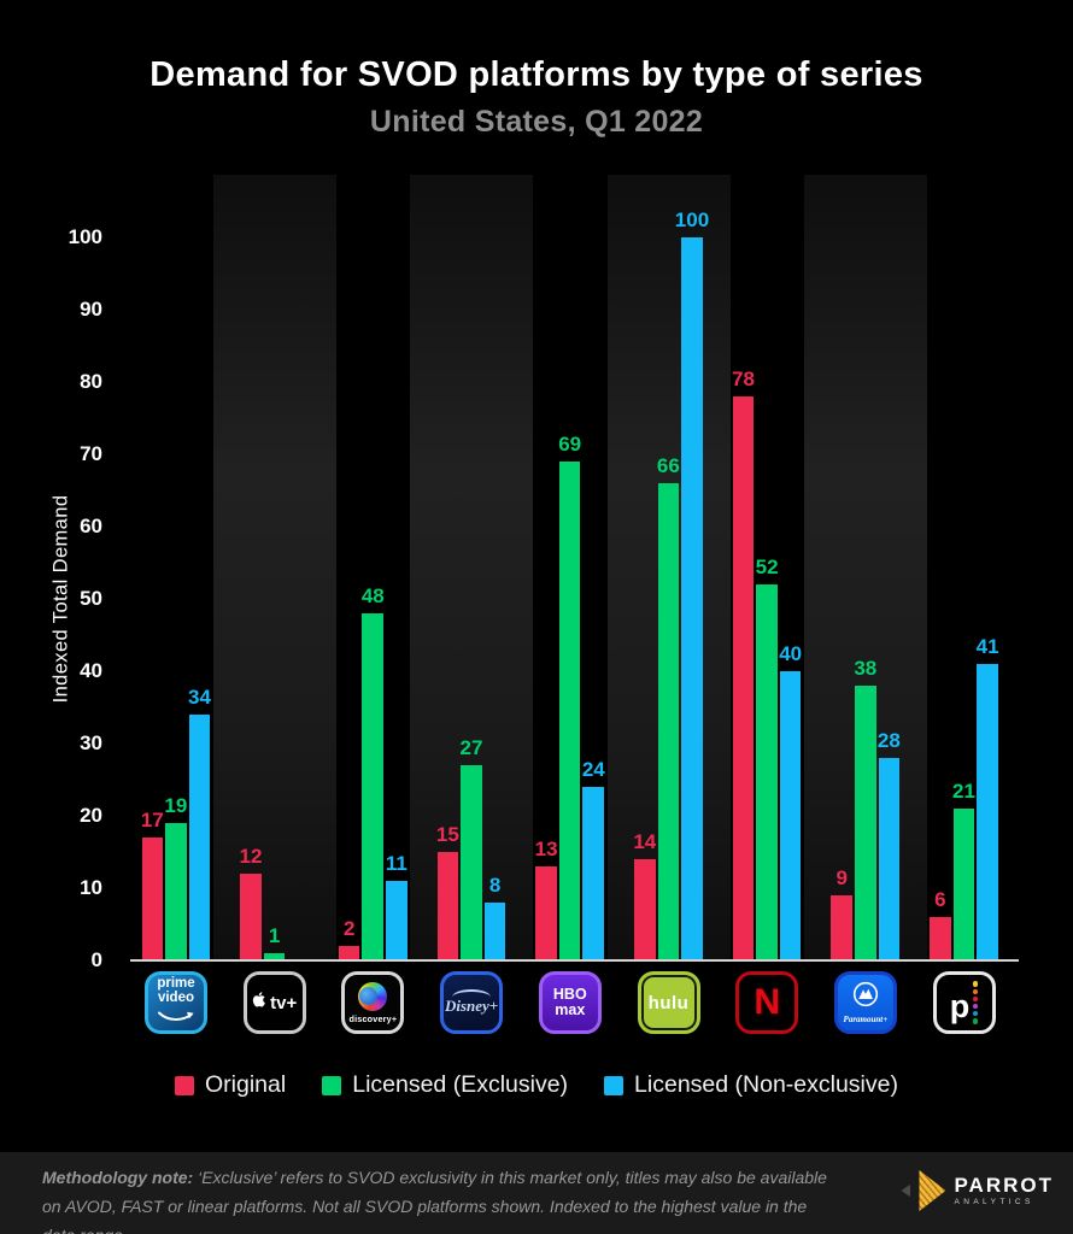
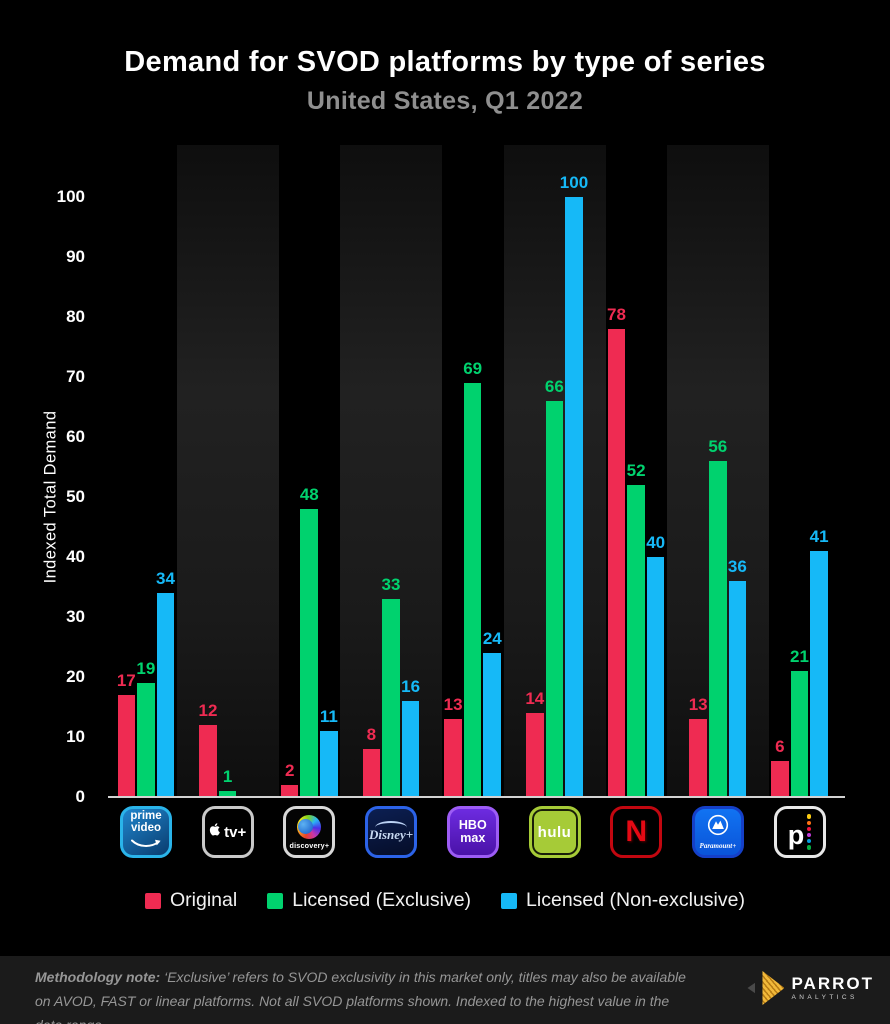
Original/Disney+: 15 -> 8
Licensed (Exclusive)/Disney+: 27 -> 33
Licensed (Non-exclusive)/Disney+: 8 -> 16
Original/Paramount+: 9 -> 13
Licensed (Exclusive)/Paramount+: 38 -> 56
Licensed (Non-exclusive)/Paramount+: 28 -> 36
